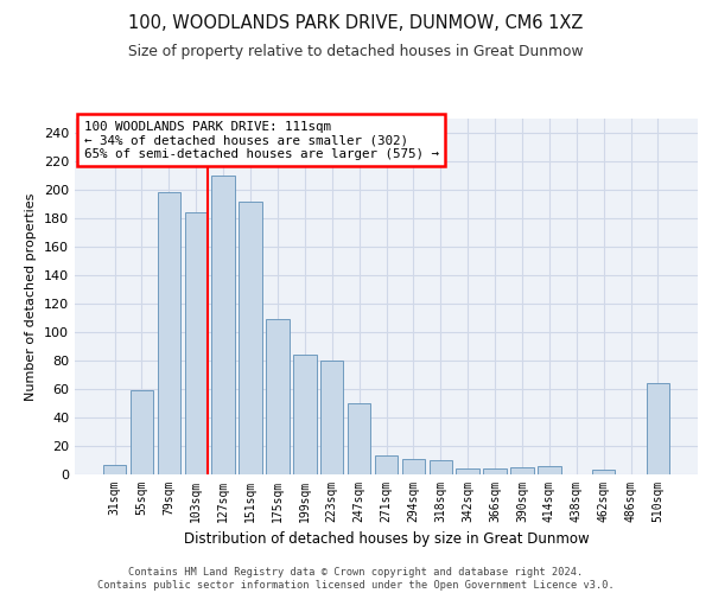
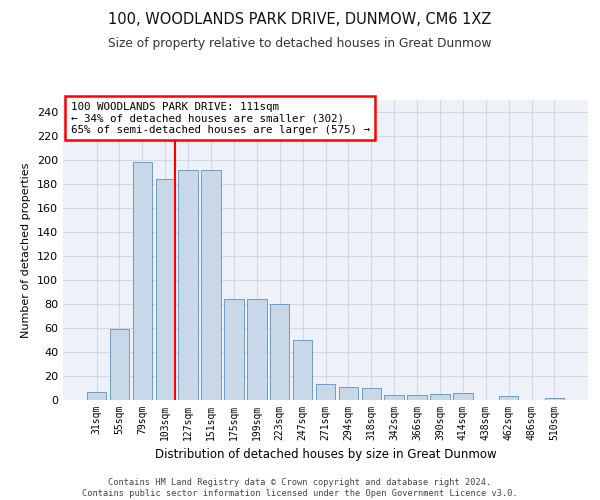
127sqm: 210 -> 192
175sqm: 109 -> 84
510sqm: 64 -> 2
